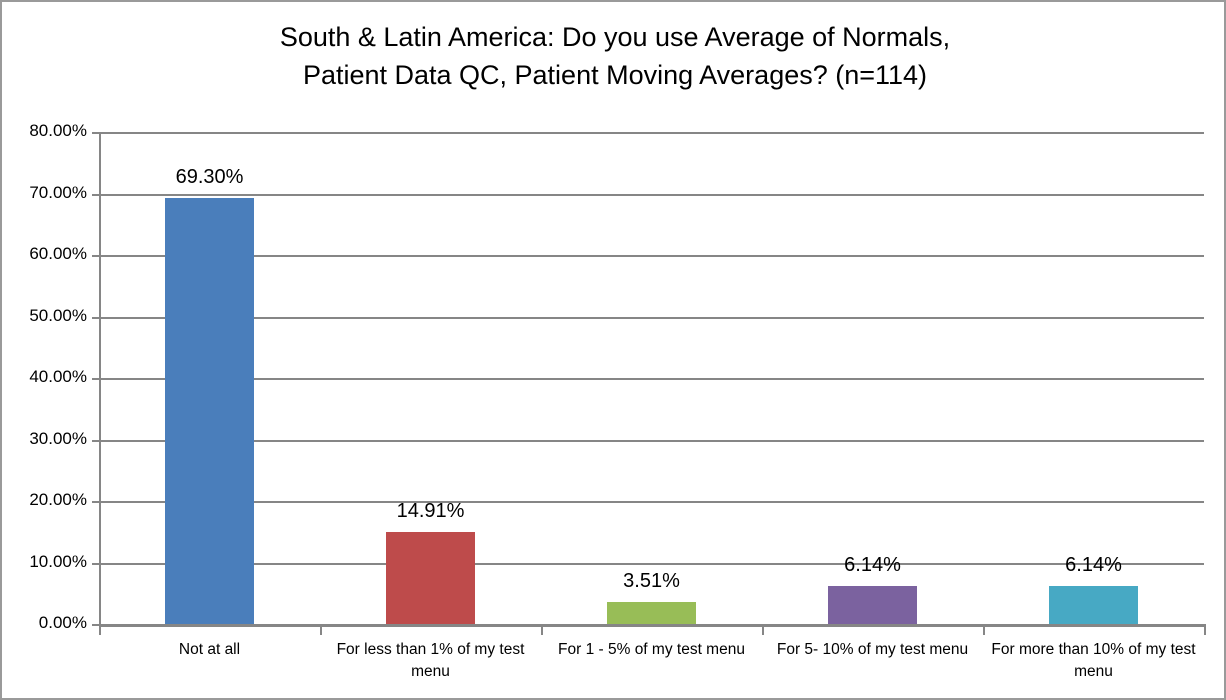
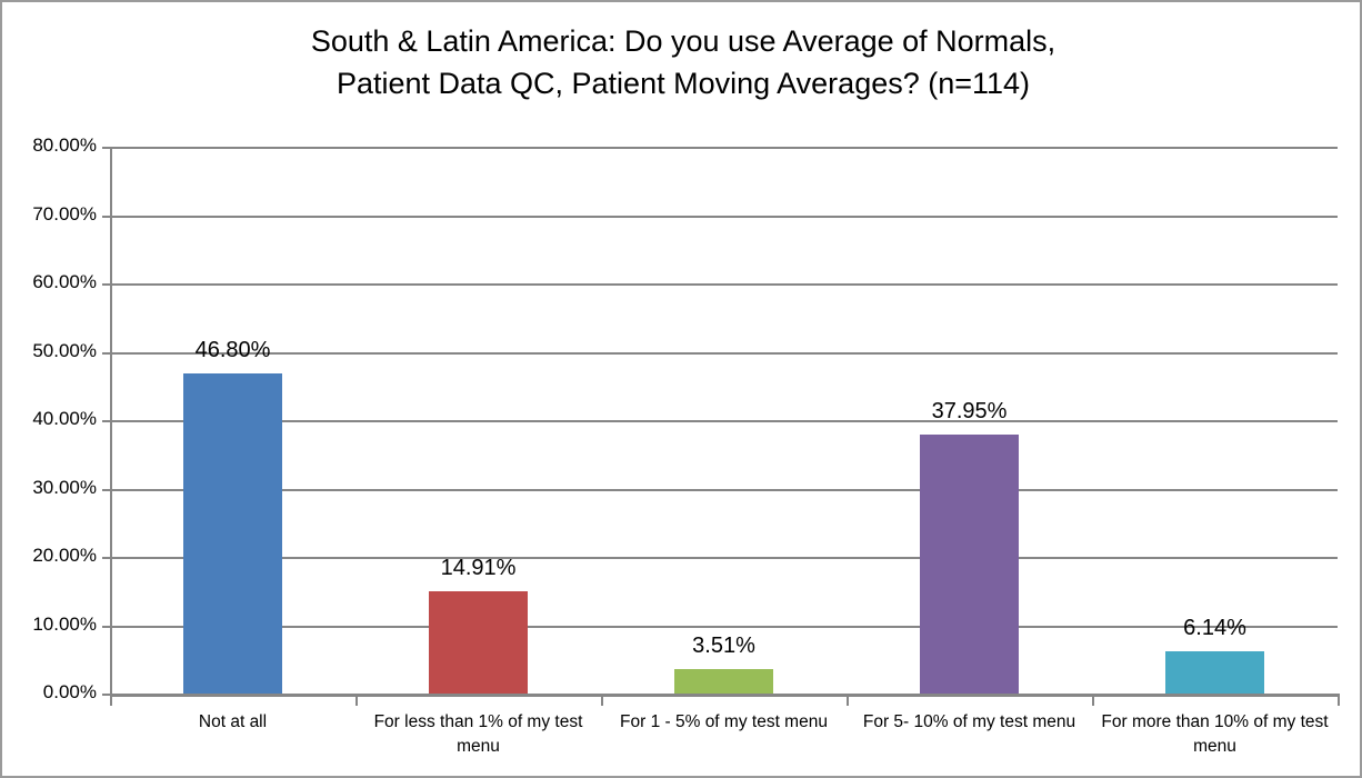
Not at all: 69.30% -> 46.80%
For 5- 10% of my test menu: 6.14% -> 37.95%
